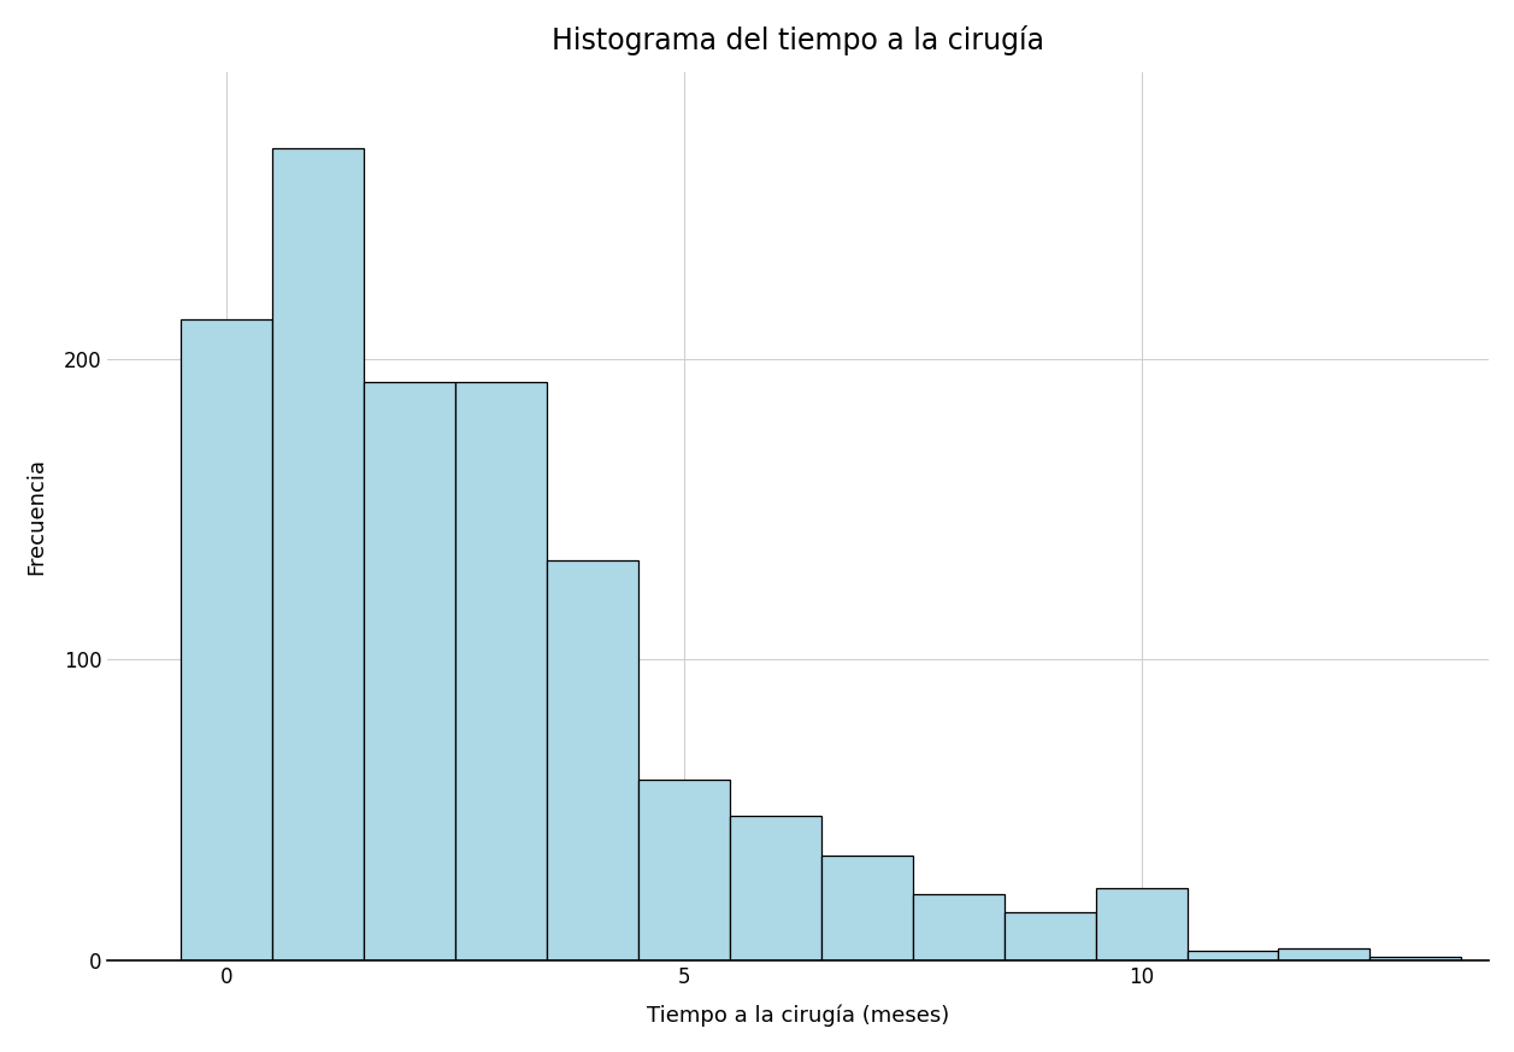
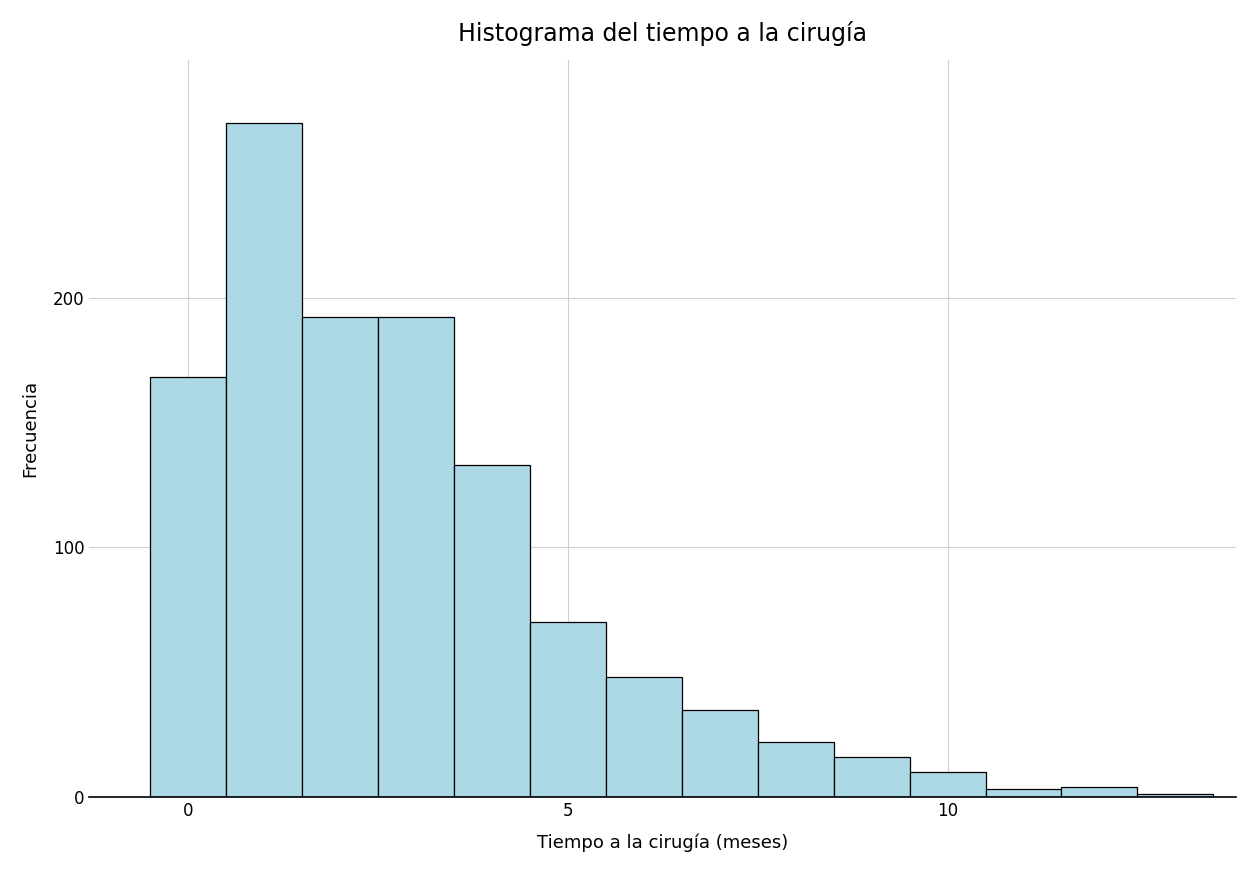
0: 213 -> 168
5: 60 -> 70
10: 24 -> 10
